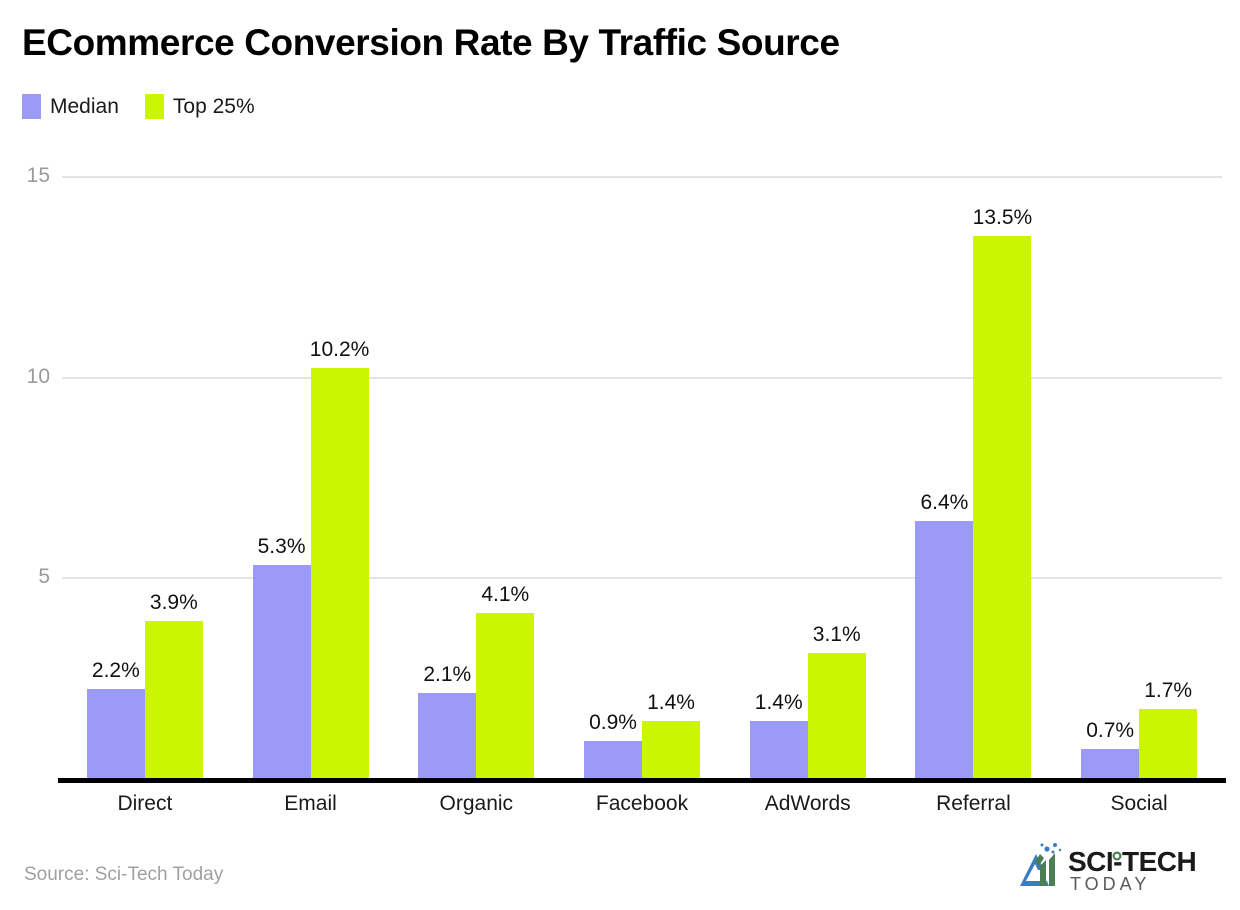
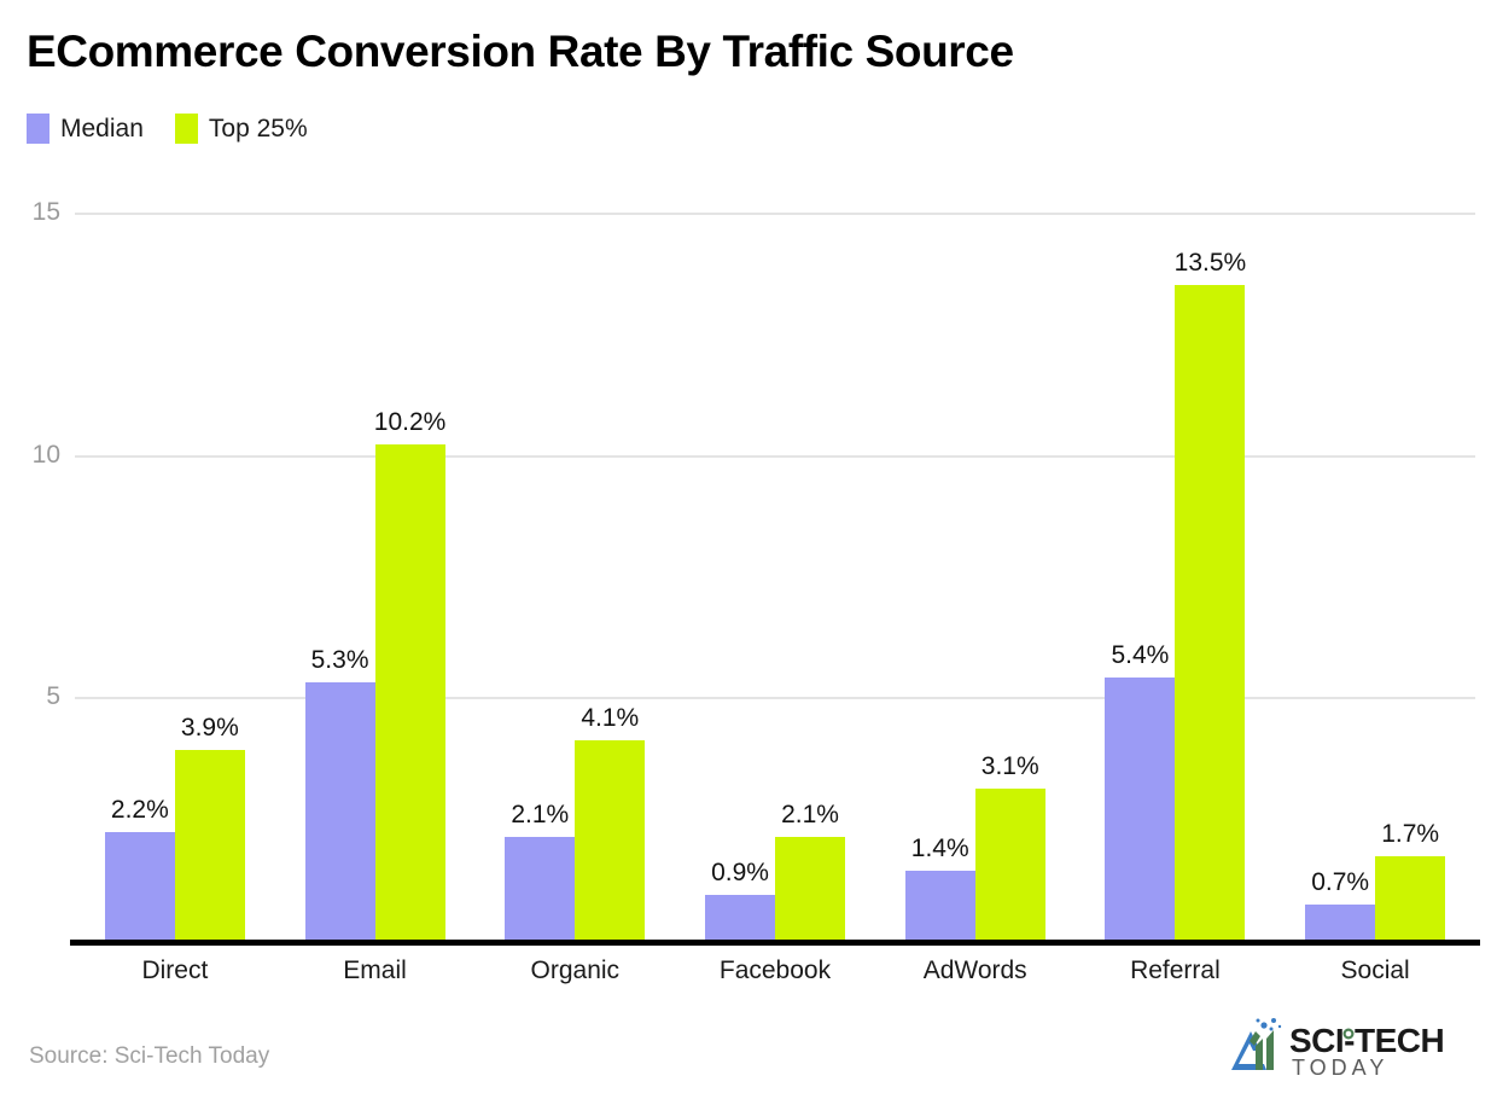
Top 25%/Facebook: 1.4% -> 2.1%
Median/Referral: 6.4% -> 5.4%
